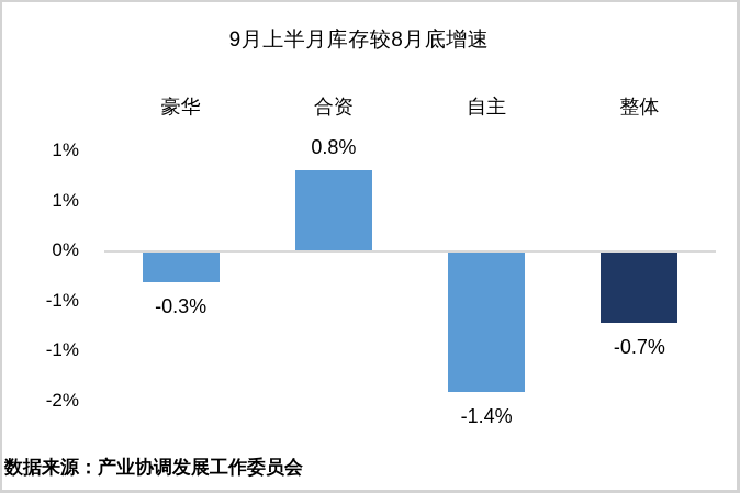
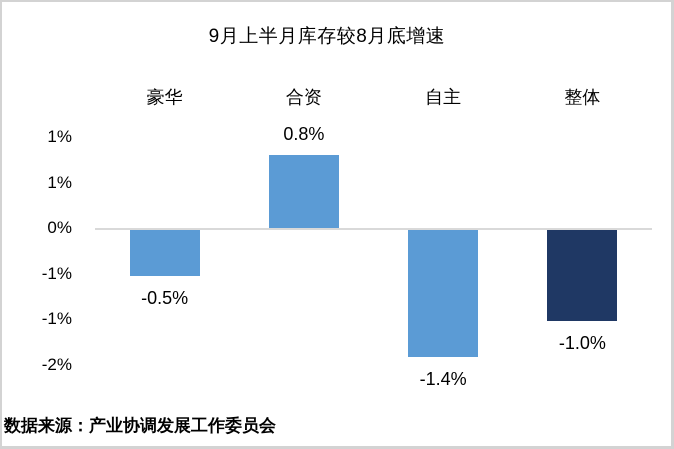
豪华: -0.3% -> -0.5%
整体: -0.7% -> -1.0%
